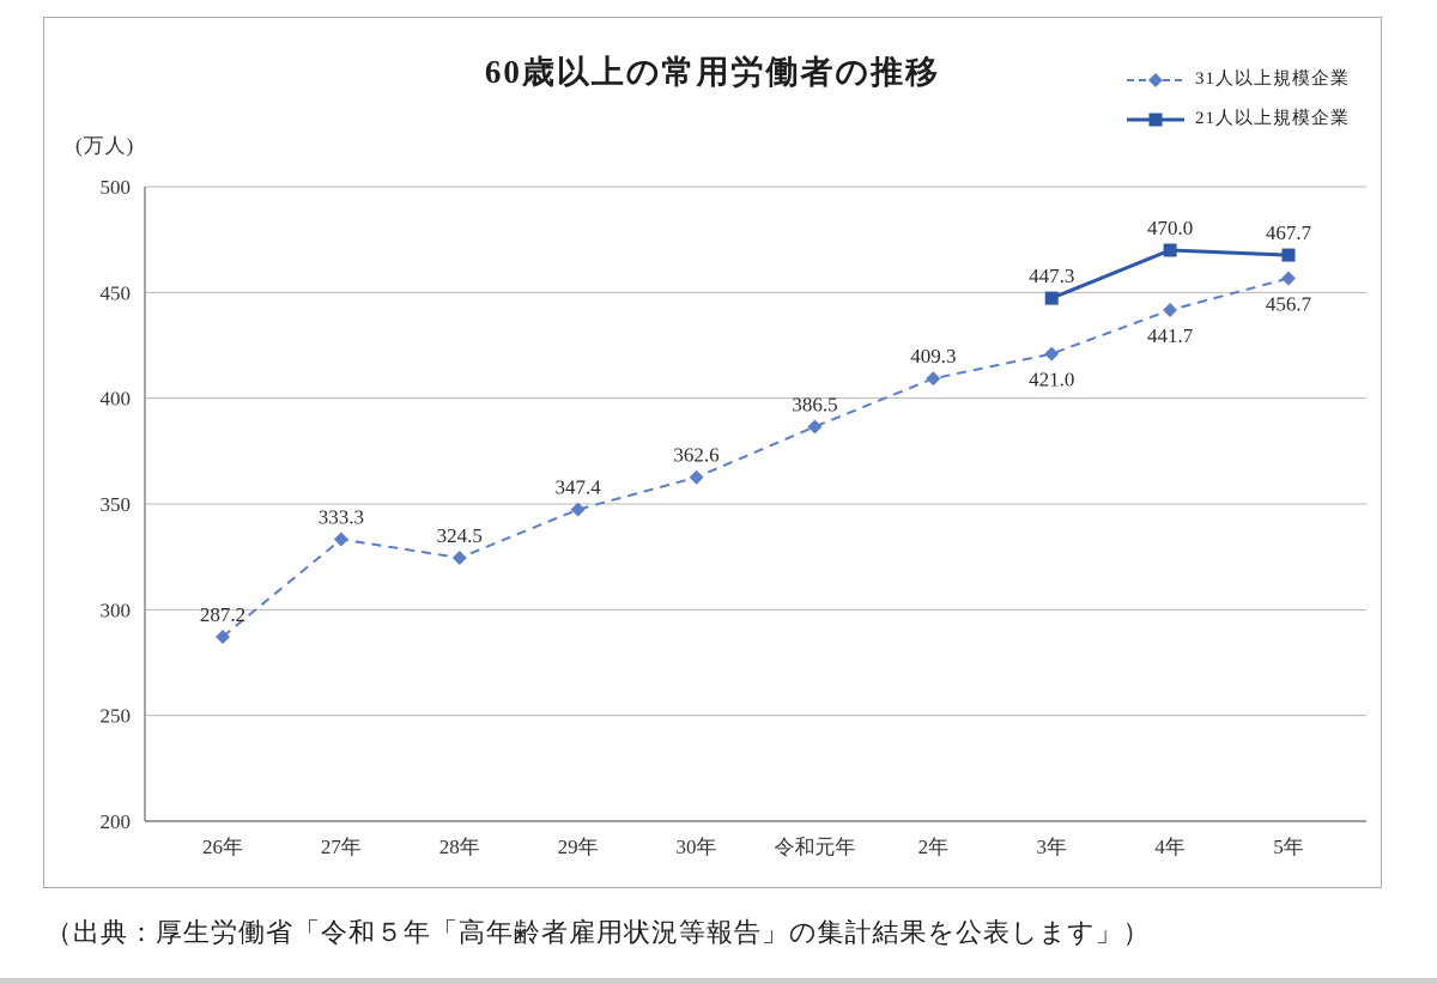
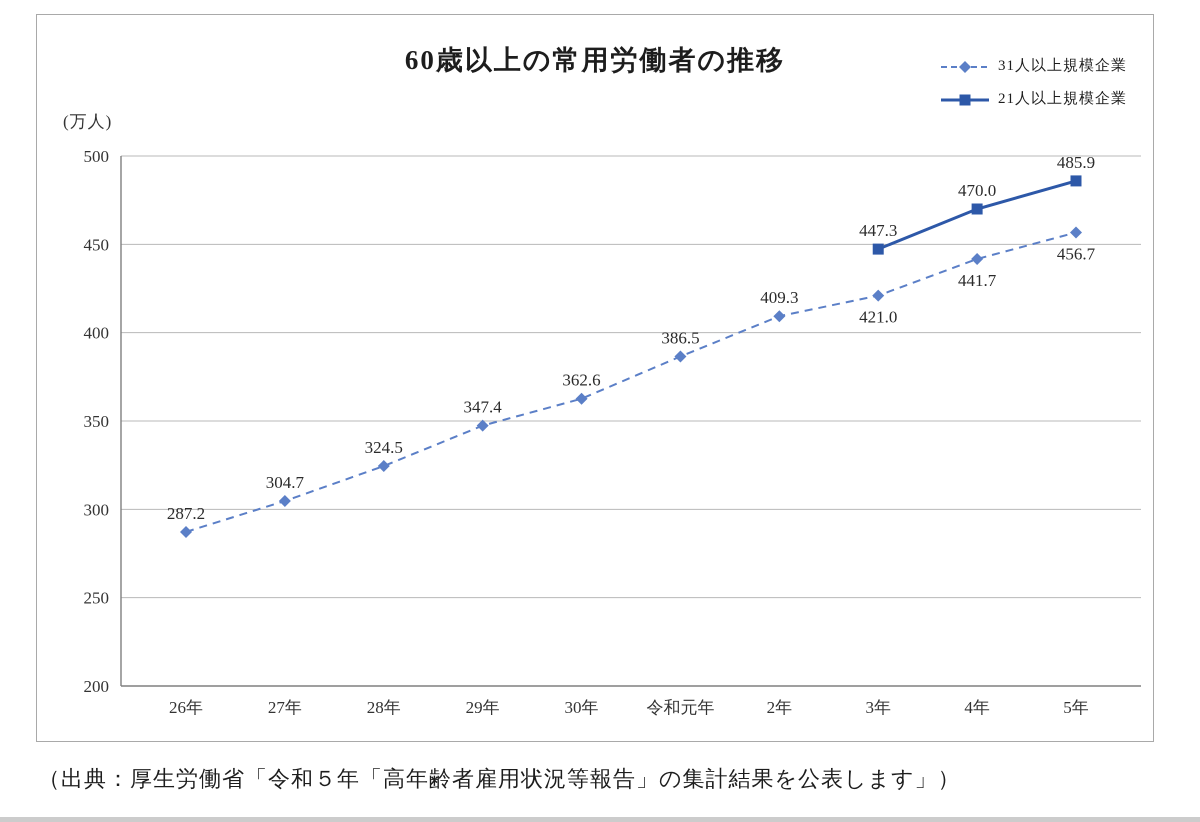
31人以上規模企業/27年: 333.3 -> 304.7
21人以上規模企業/5年: 467.7 -> 485.9
